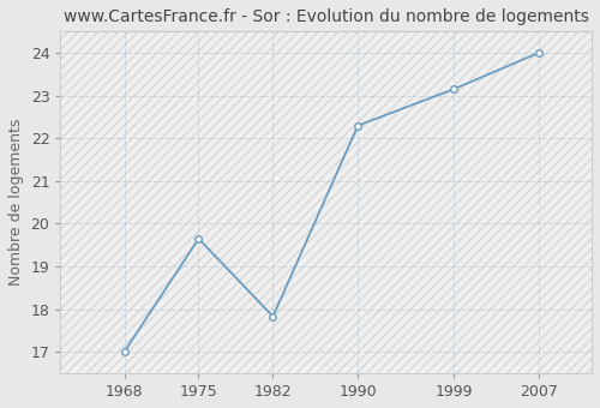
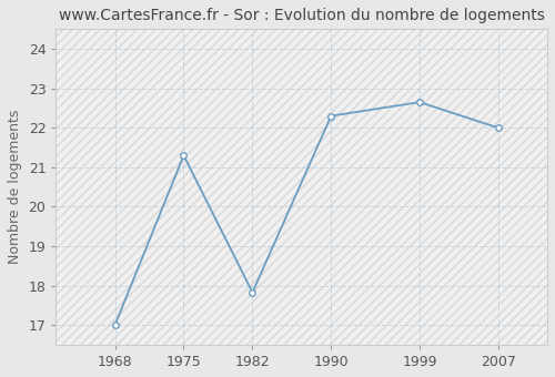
1975: 19.65 -> 21.30
1999: 23.15 -> 22.65
2007: 24.00 -> 22.00
